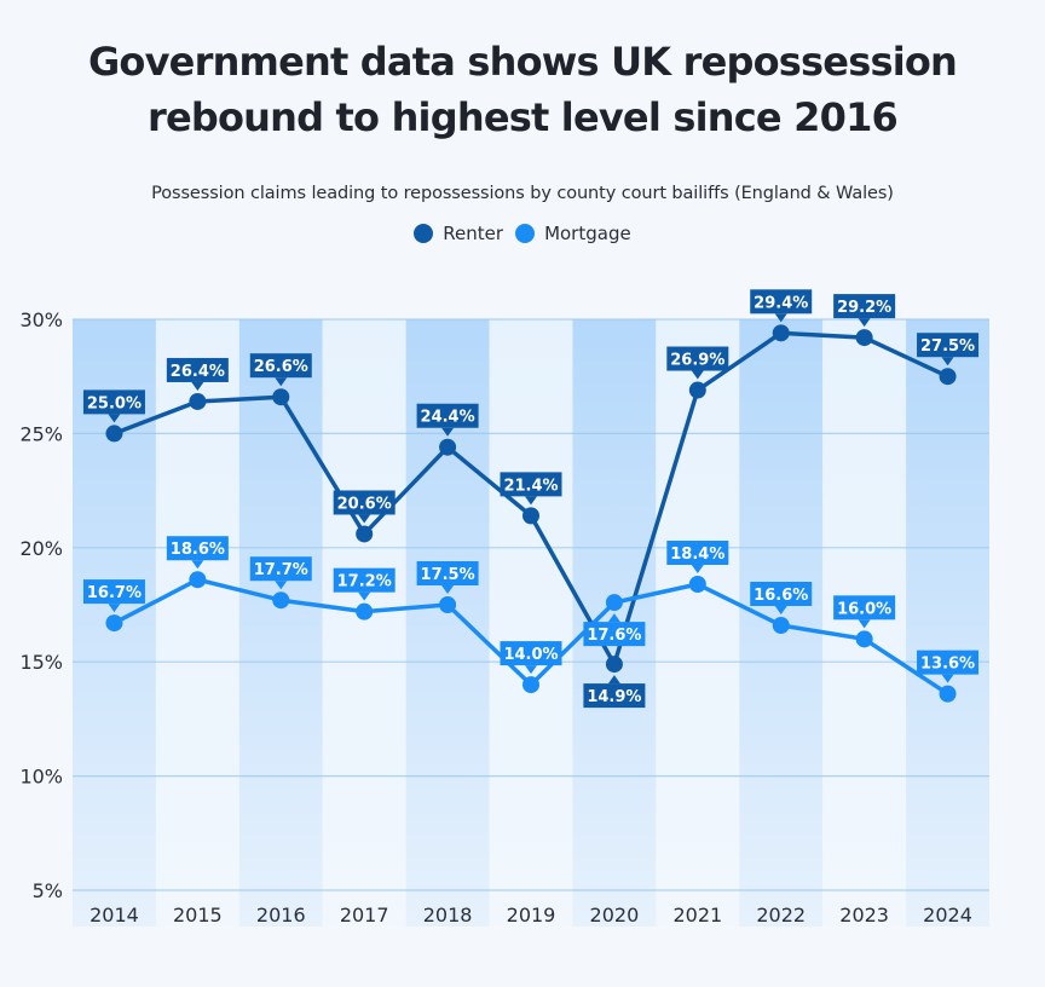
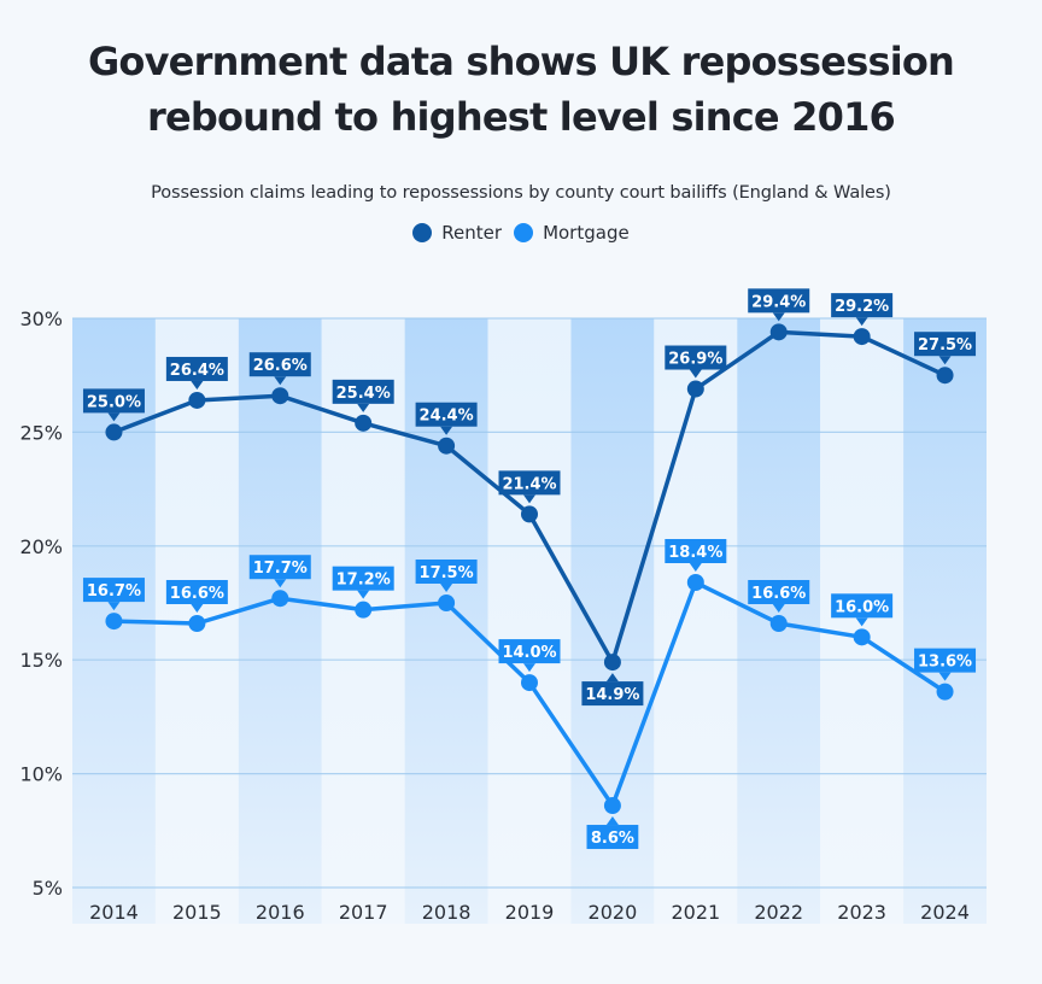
Mortgage/2015: 18.6% -> 16.6%
Renter/2017: 20.6% -> 25.4%
Mortgage/2020: 17.6% -> 8.6%
